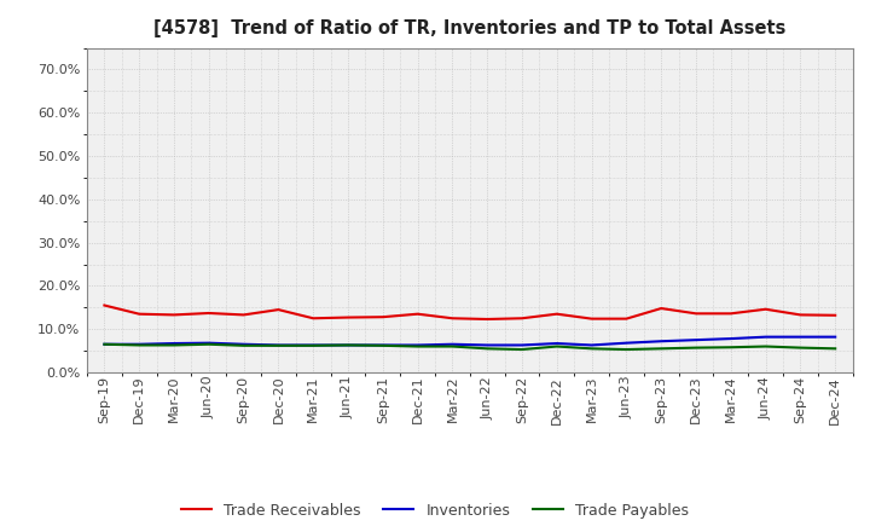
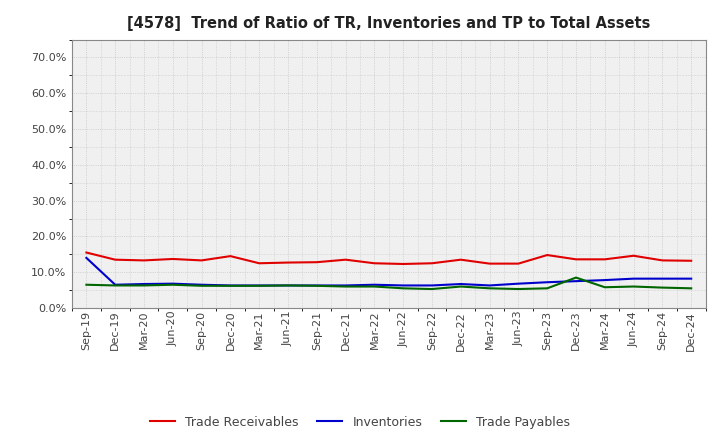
Inventories/Sep-19: 6.5% -> 14.0%
Trade Payables/Dec-23: 5.7% -> 8.5%
